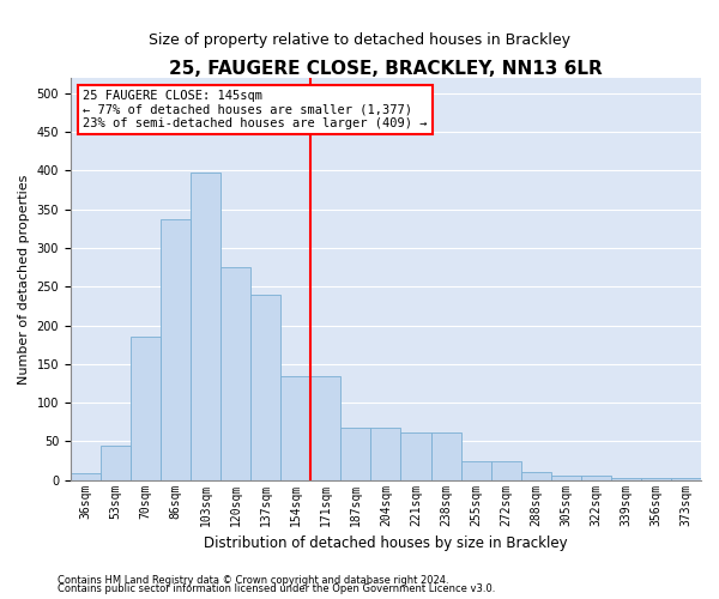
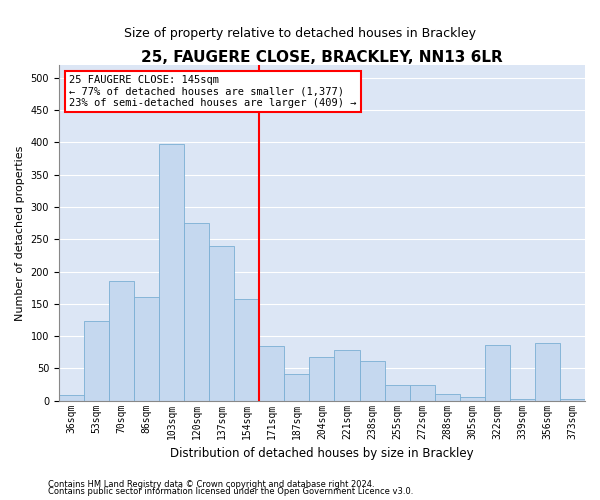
53sqm: 45 -> 124
86sqm: 337 -> 160
154sqm: 135 -> 158
171sqm: 135 -> 84
187sqm: 68 -> 42
221sqm: 62 -> 78
322sqm: 5 -> 86
356sqm: 2 -> 90
